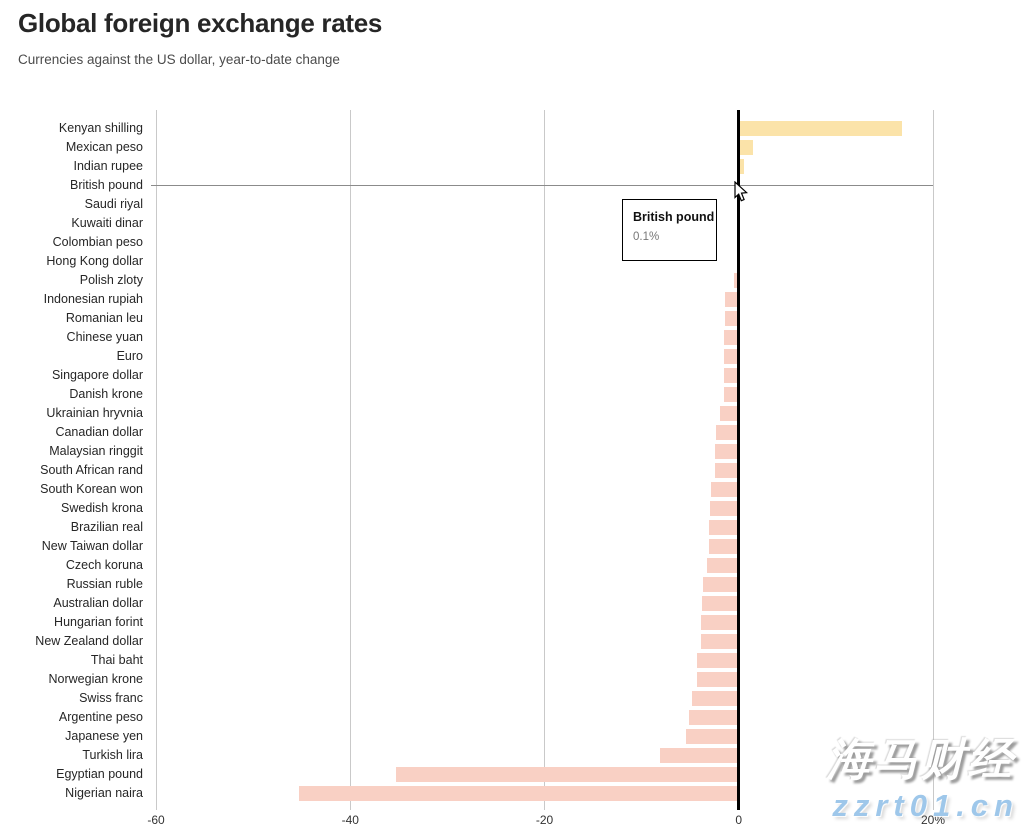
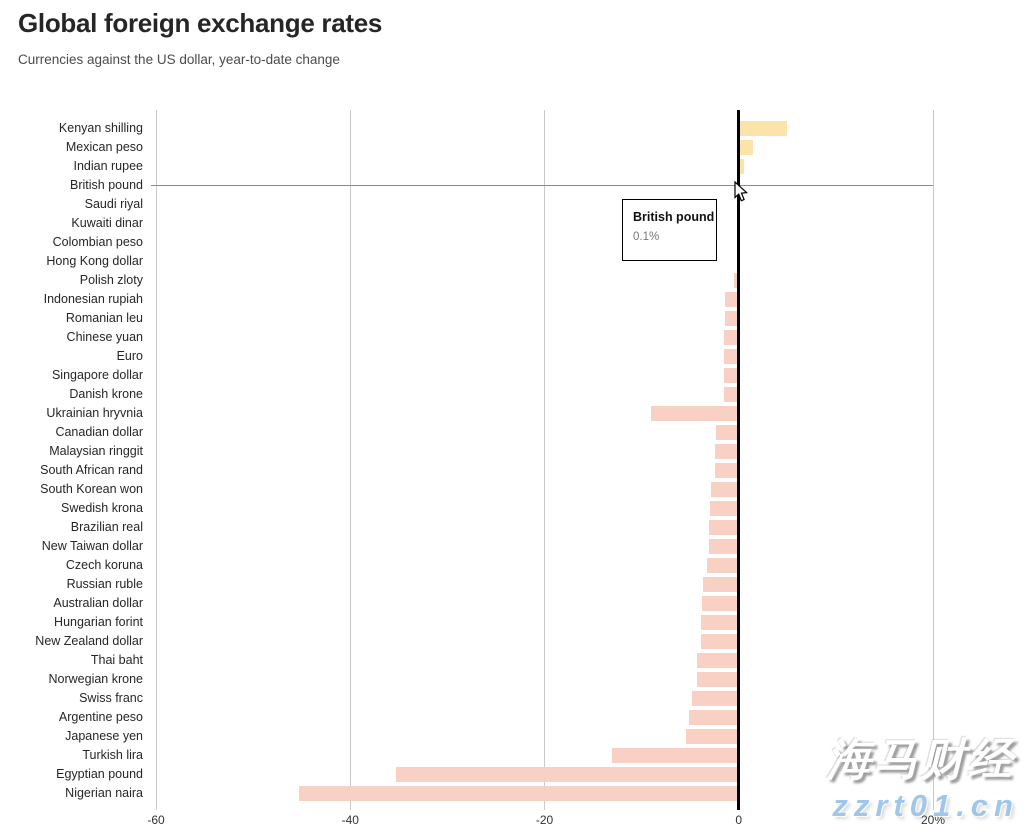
Kenyan shilling: 17% -> 5%
Ukrainian hryvnia: -2% -> -9%
Turkish lira: -8% -> -13%
